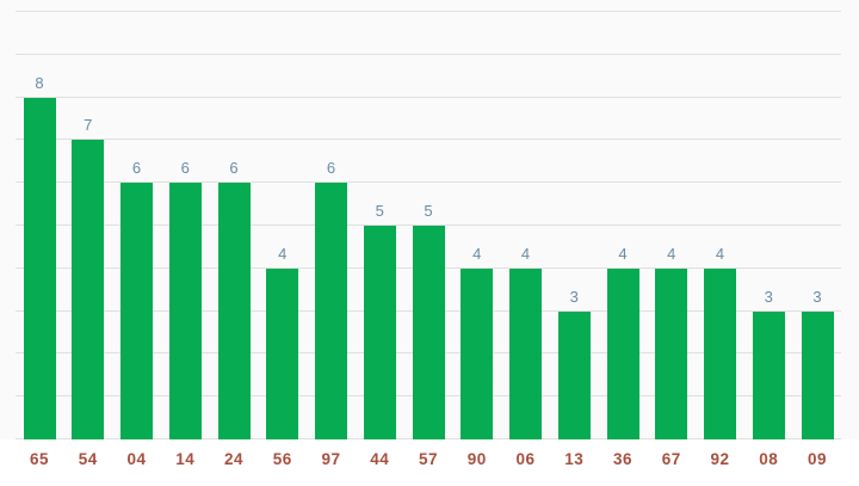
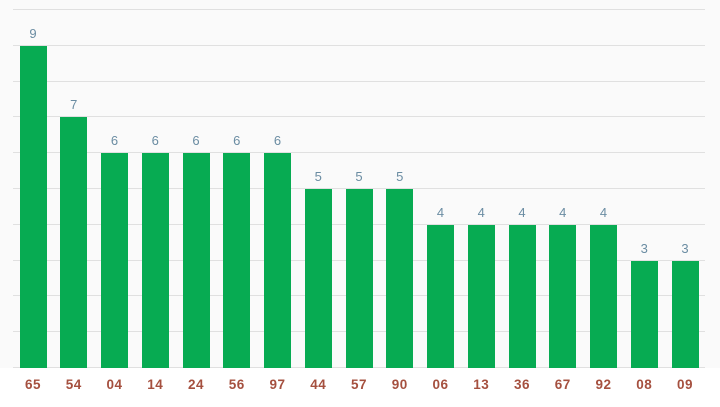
65: 8 -> 9
56: 4 -> 6
90: 4 -> 5
13: 3 -> 4
